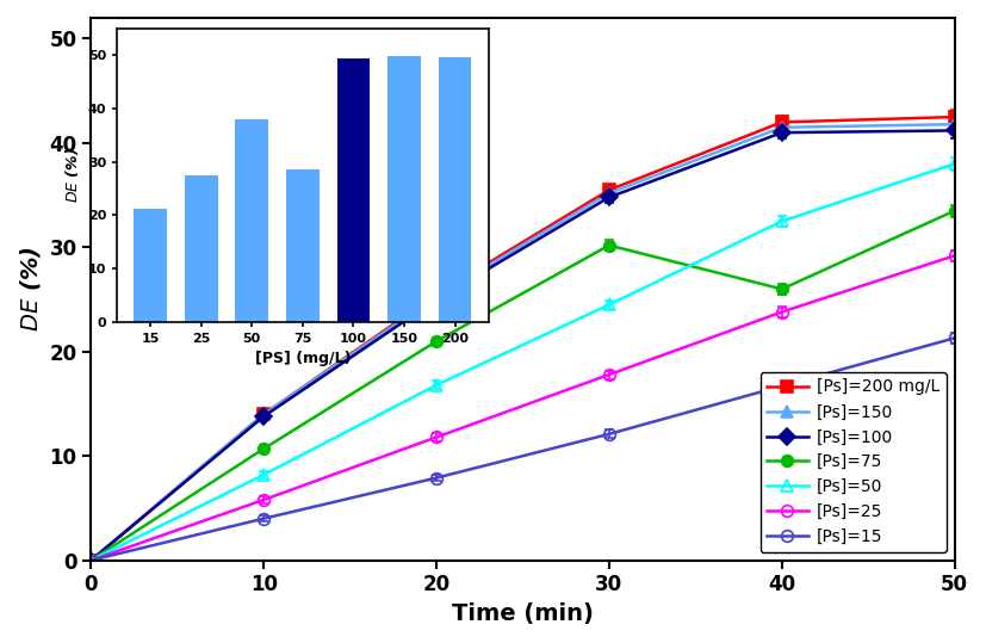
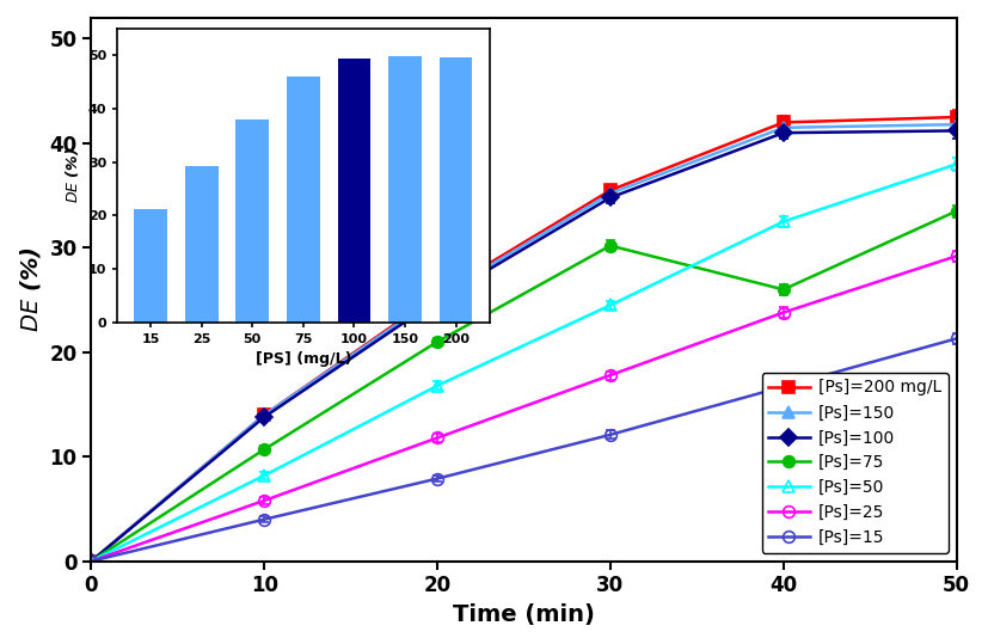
25: 27.5 -> 29.2
75: 28.5 -> 46.0
